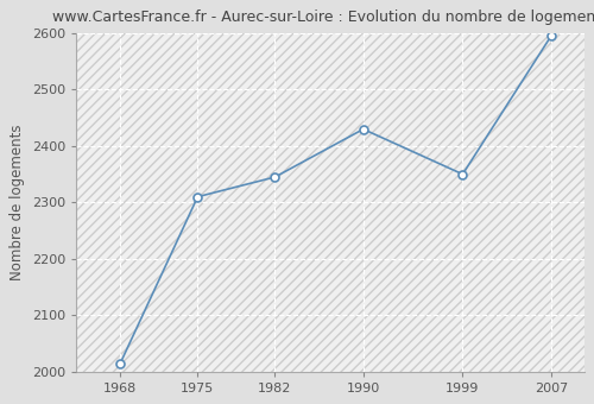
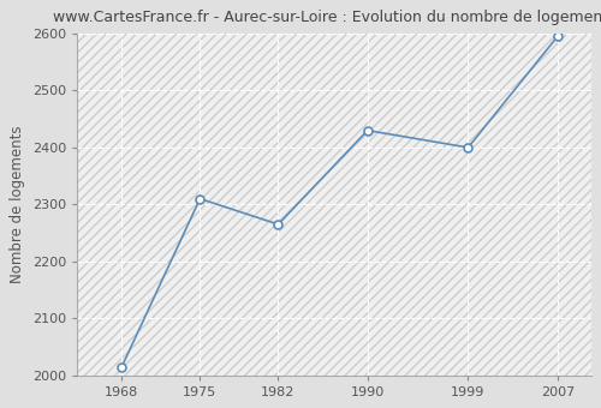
1982: 2345 -> 2265
1999: 2350 -> 2400
